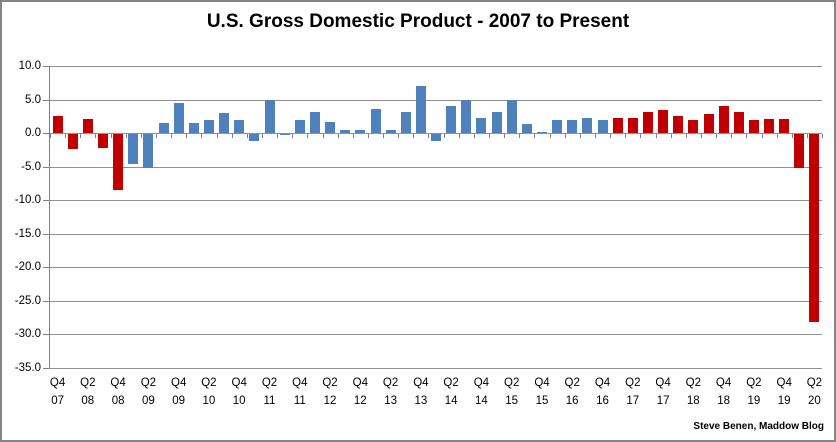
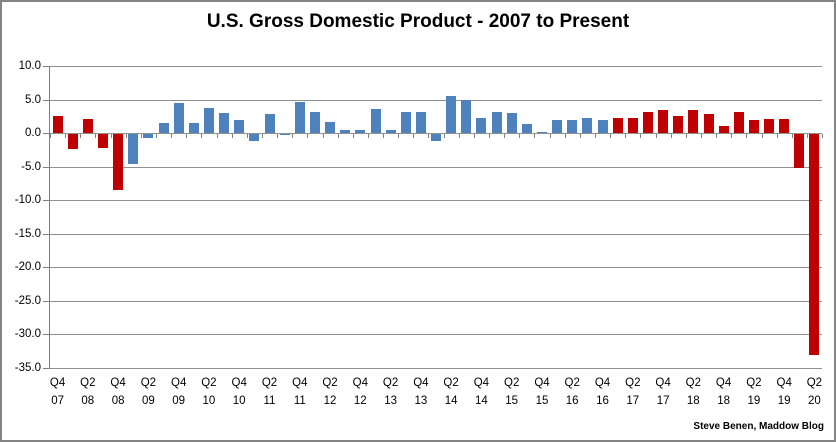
Q2 09: -5 -> -1
Q2 10: 2 -> 4
Q2 11: 5 -> 3
Q4 11: 2 -> 5
Q4 13: 7 -> 3
Q2 14: 4 -> 6
Q2 15: 5 -> 3
Q2 18: 2 -> 4
Q4 18: 4 -> 1
Q2 20: -28 -> -33
